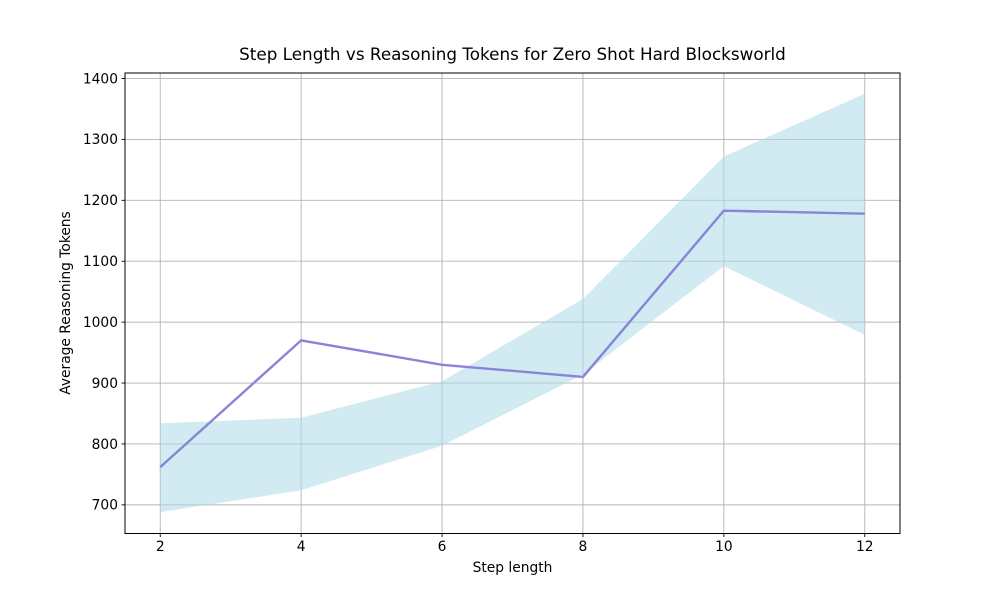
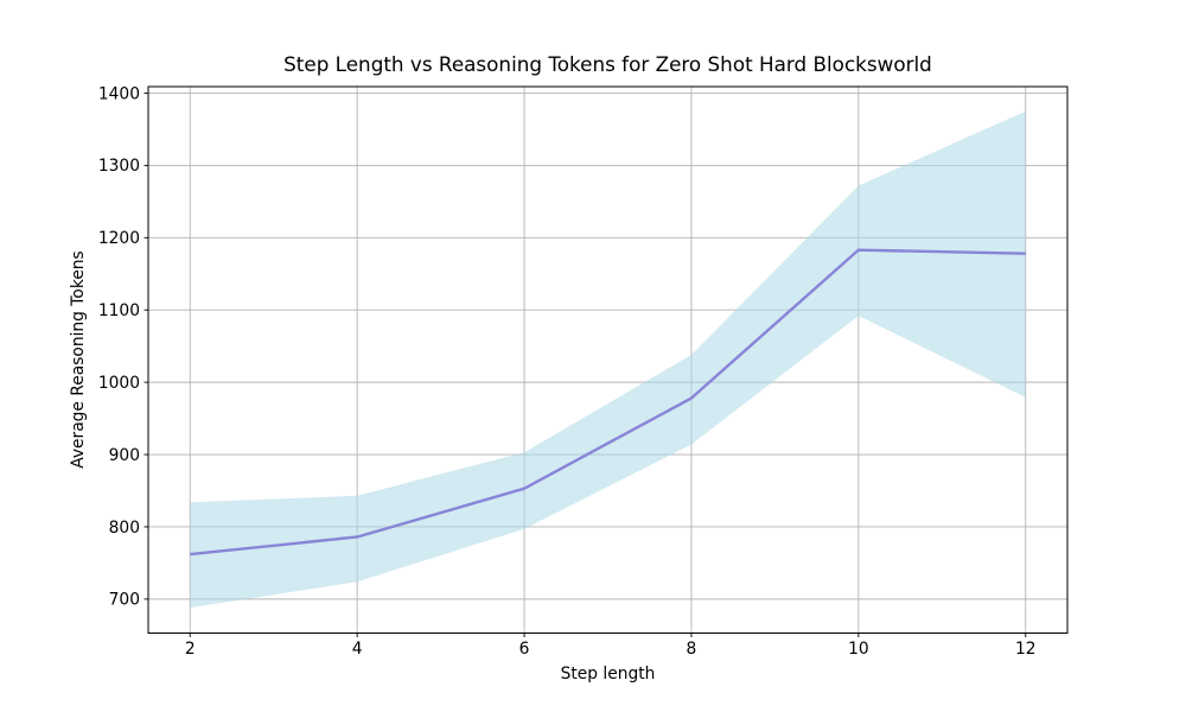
4: 970 -> 790
6: 930 -> 850
8: 910 -> 980
